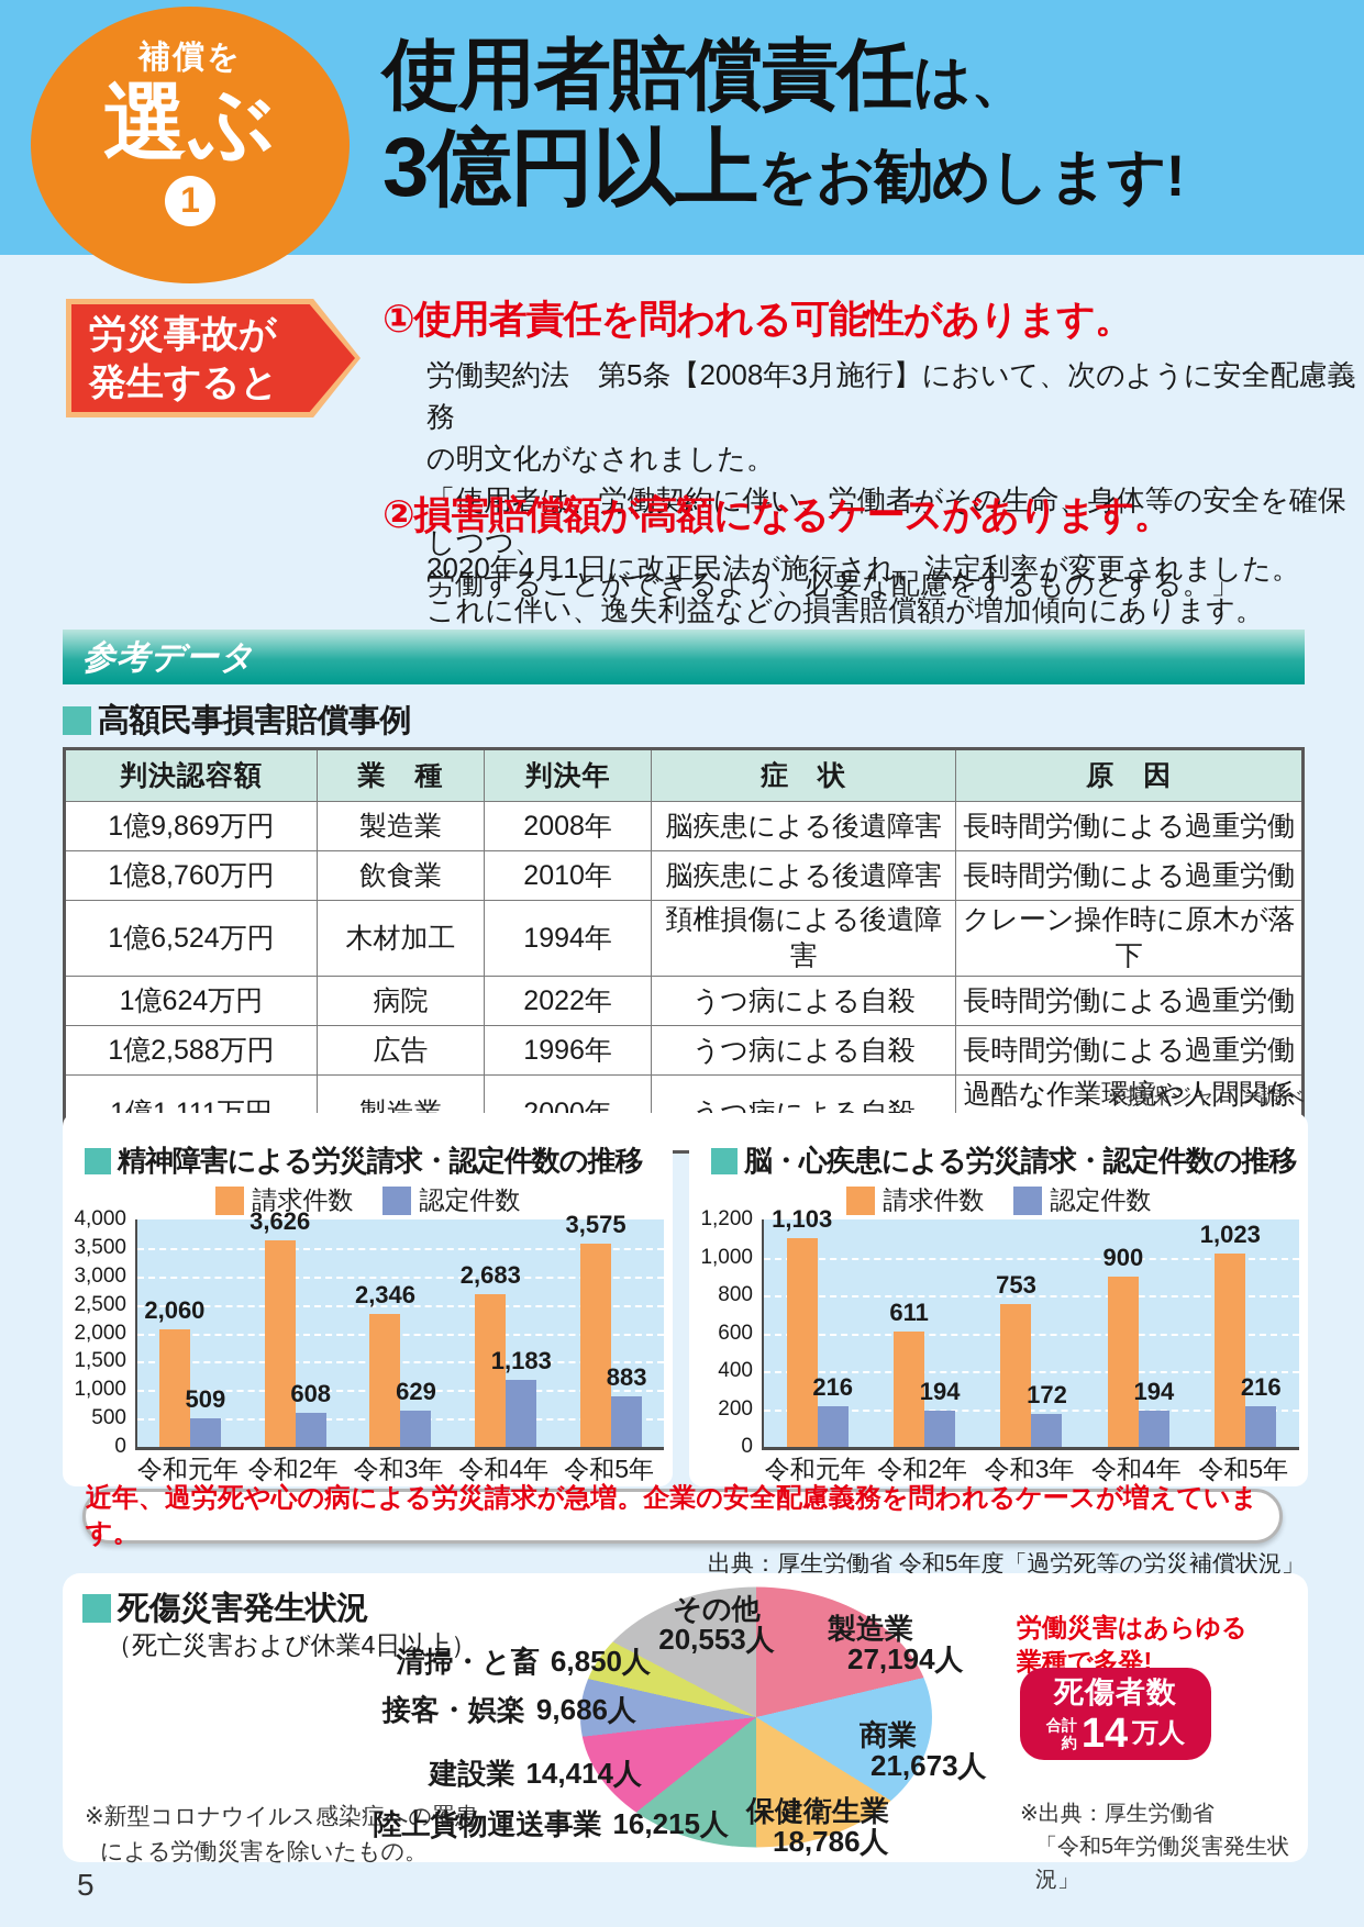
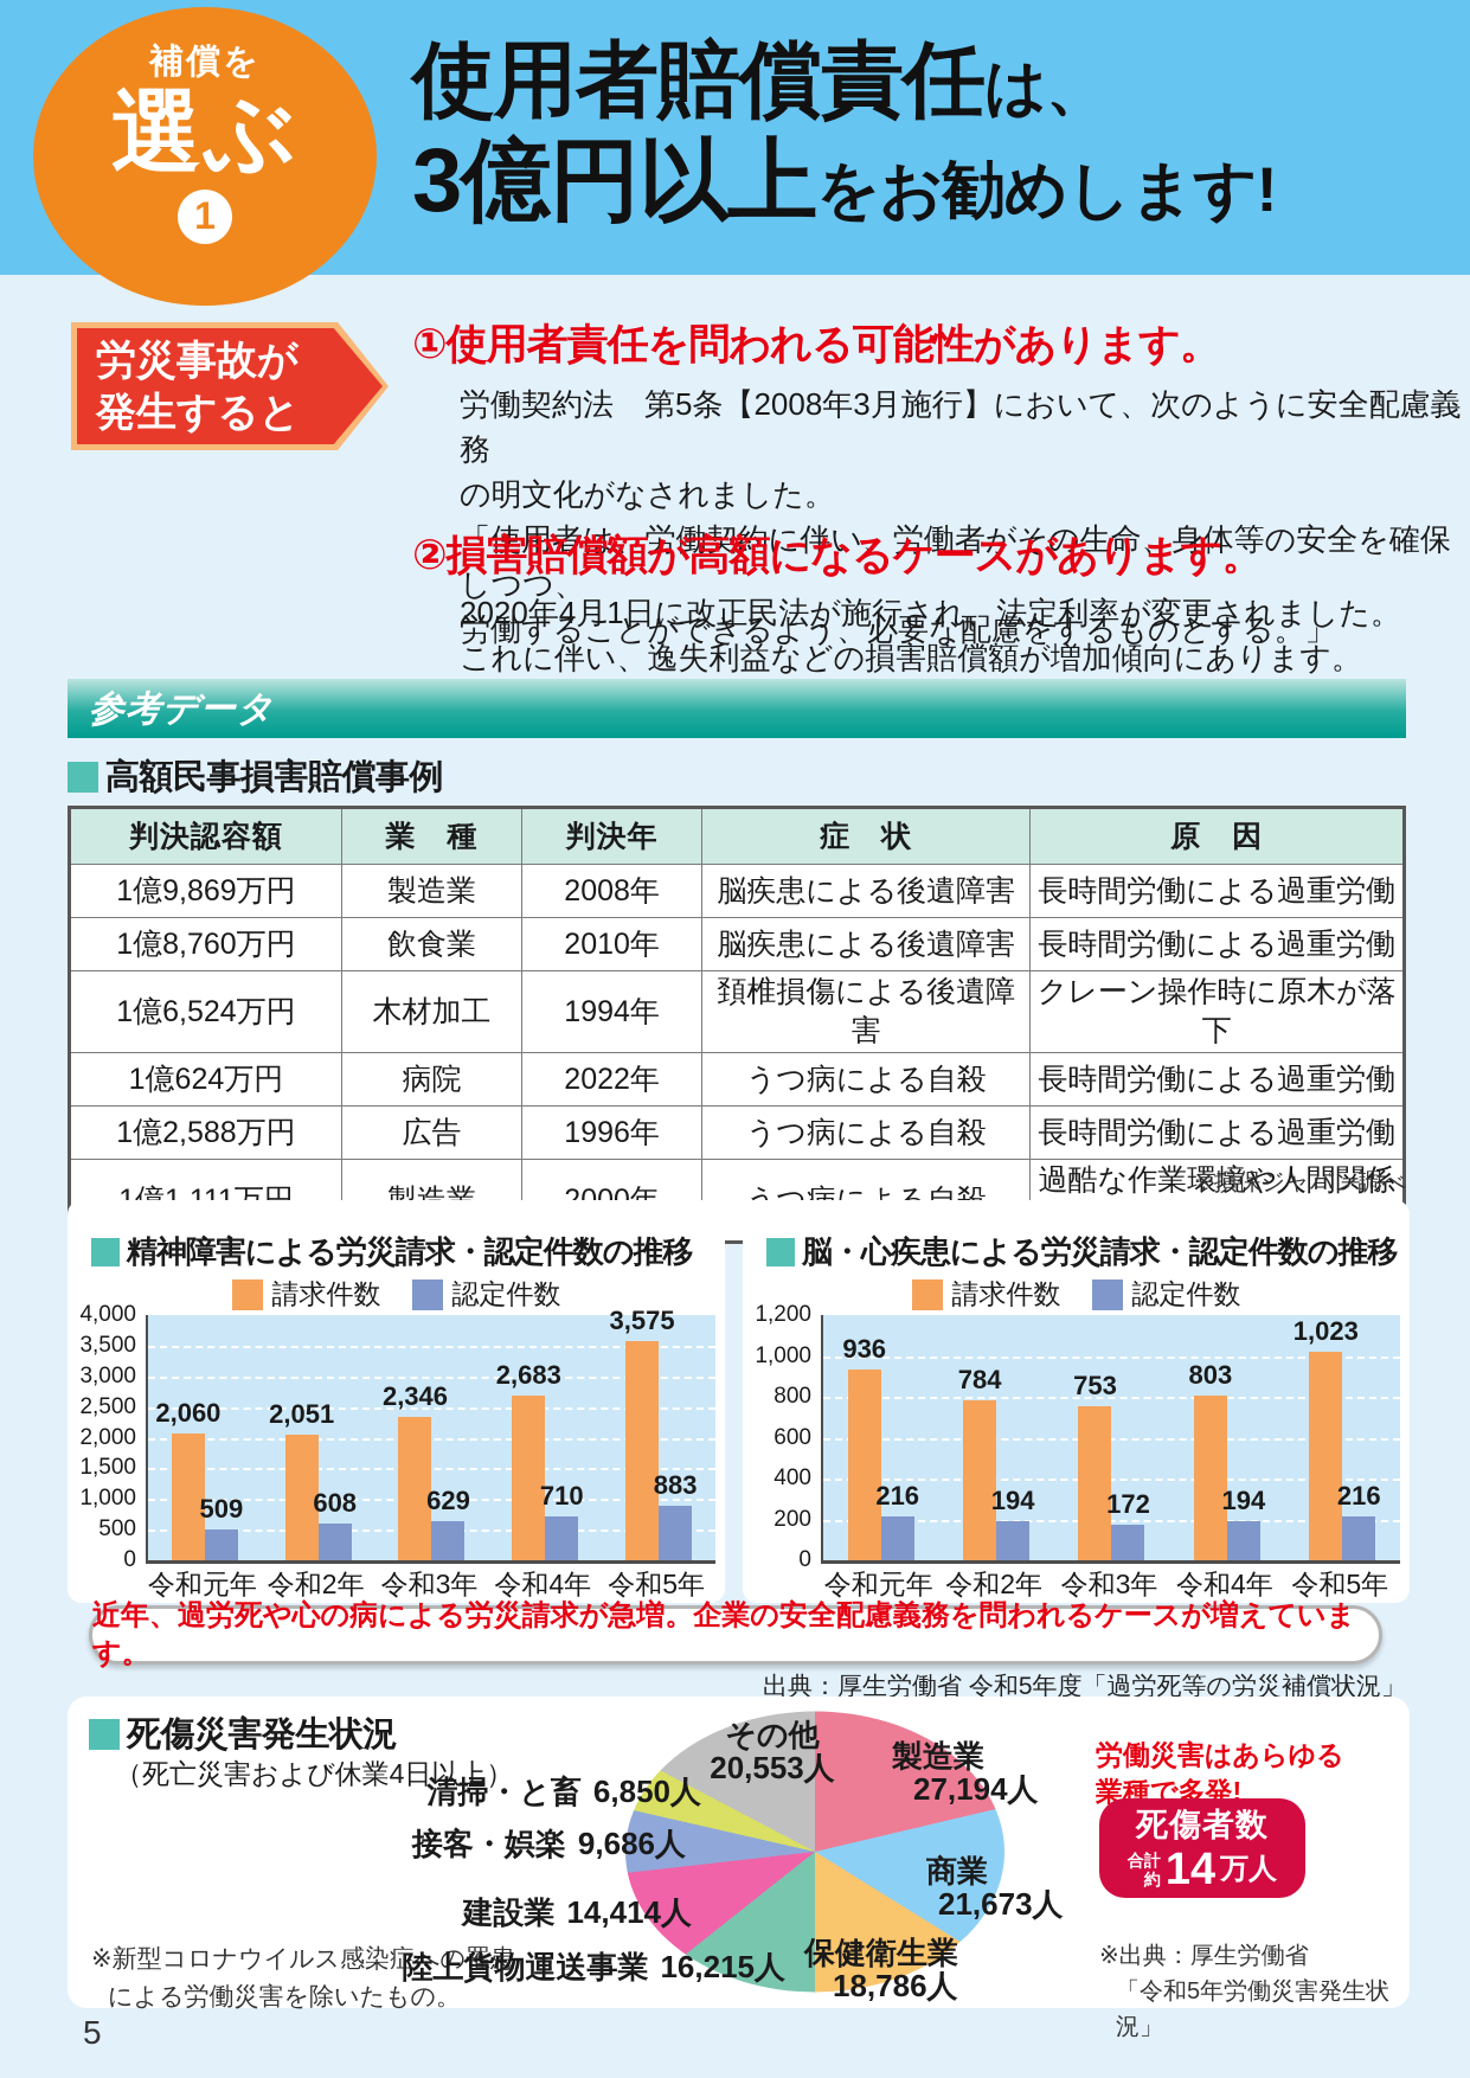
精神障害による労災請求・認定件数の推移/請求件数/令和2年度: 3,626 -> 2,051
精神障害による労災請求・認定件数の推移/認定件数/令和4年度: 1,183 -> 710
脳・心疾患による労災請求・認定件数の推移/請求件数/令和元年度: 1,103 -> 936
脳・心疾患による労災請求・認定件数の推移/請求件数/令和2年度: 611 -> 784
脳・心疾患による労災請求・認定件数の推移/請求件数/令和4年度: 900 -> 803
